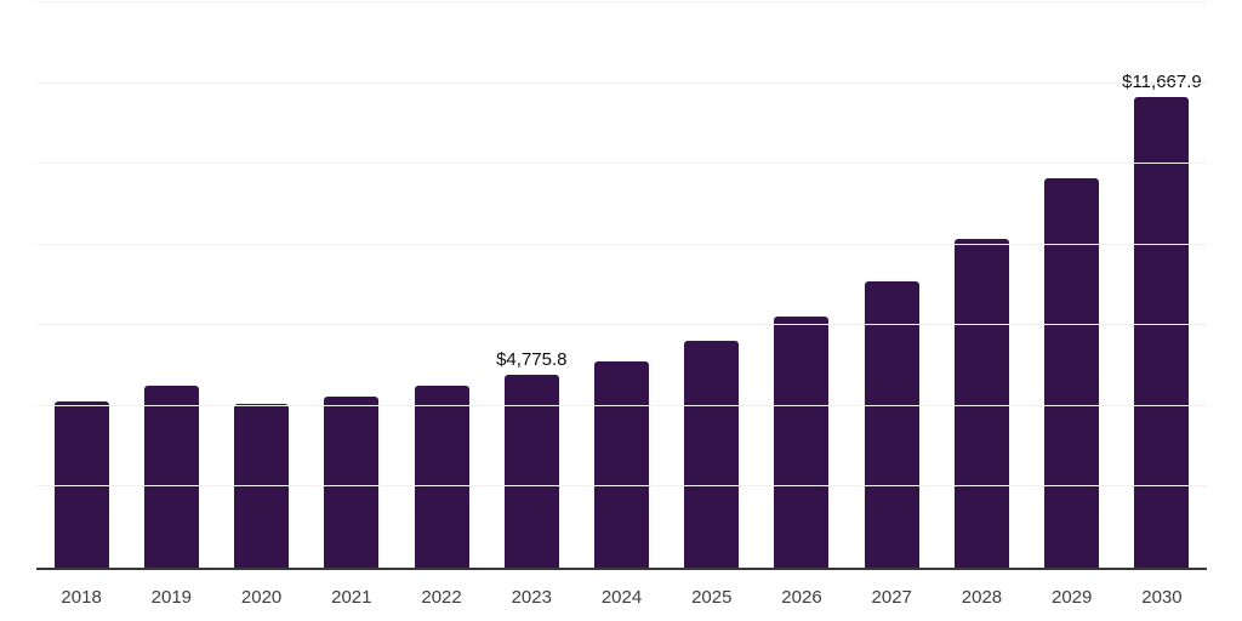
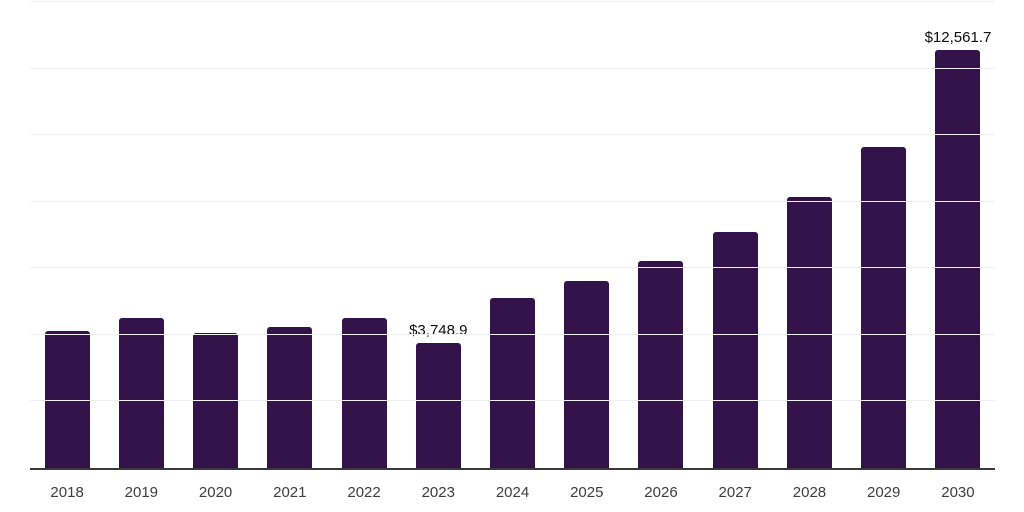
2023: $4,775.8 -> $3,748.9
2030: $11,667.9 -> $12,561.7
